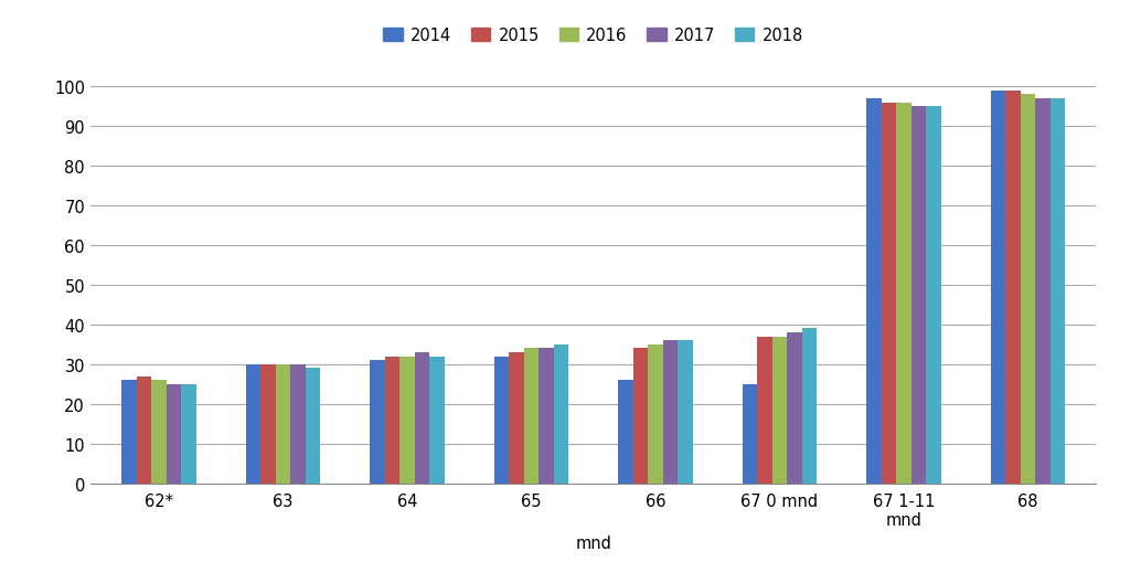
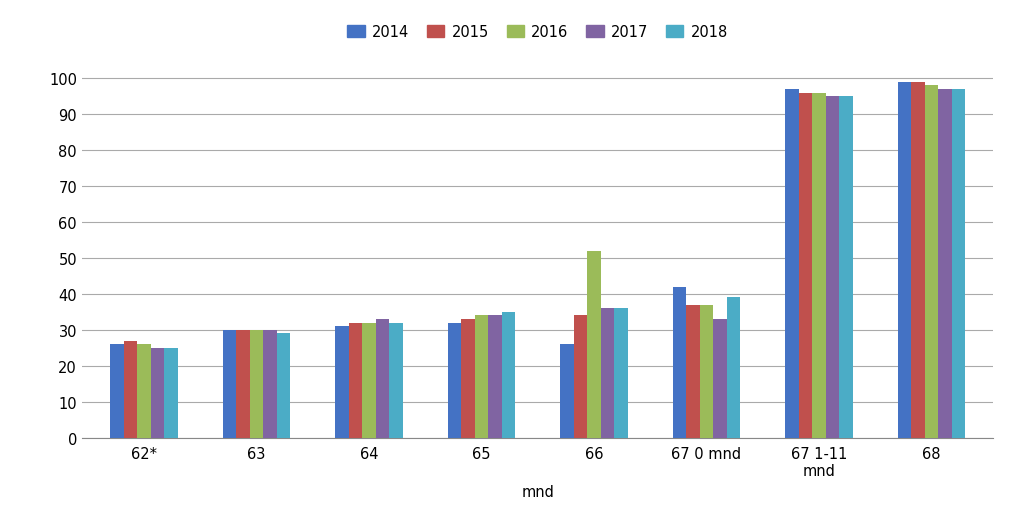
2016/66: 35 -> 52
2014/67 0 mnd: 25 -> 42
2017/67 0 mnd: 38 -> 33
